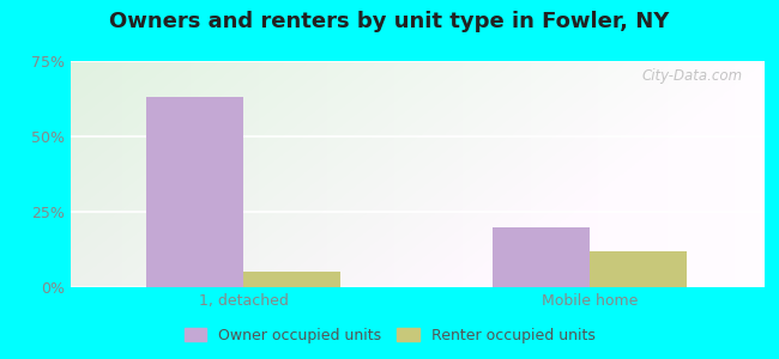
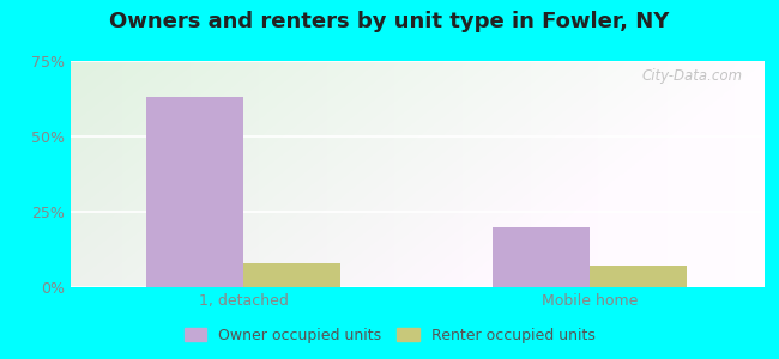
Renter occupied units/1, detached: 5% -> 8%
Renter occupied units/Mobile home: 12% -> 7%
